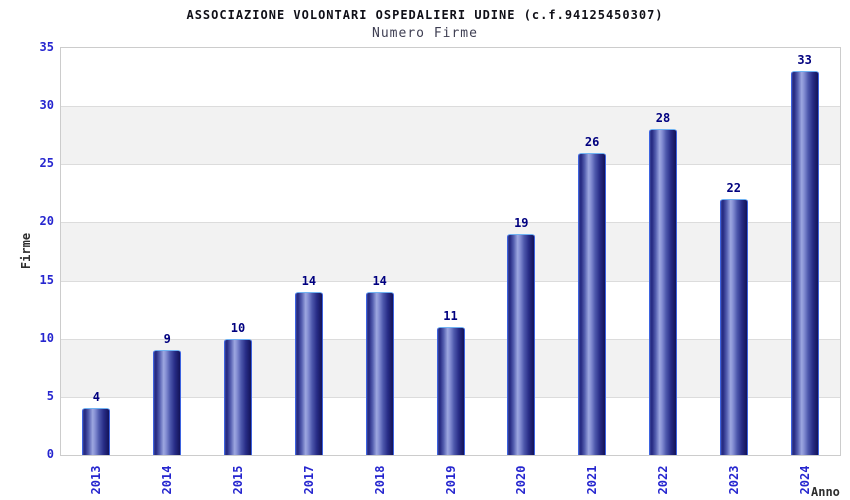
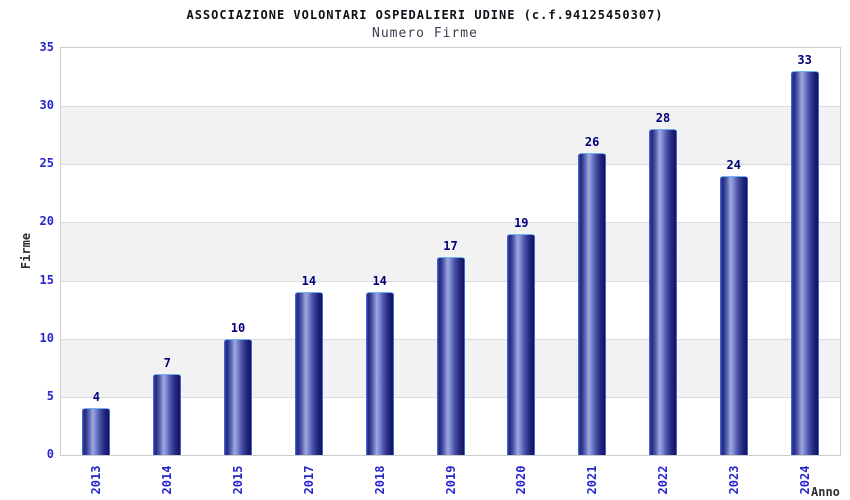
2014: 9 -> 7
2019: 11 -> 17
2023: 22 -> 24
